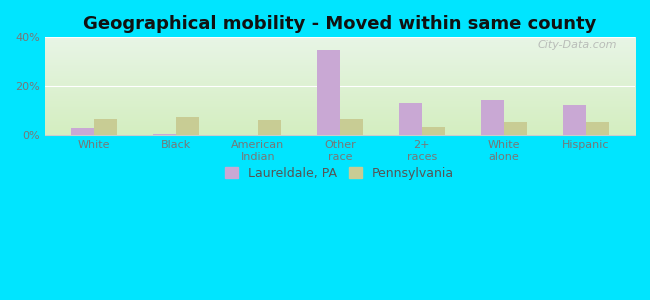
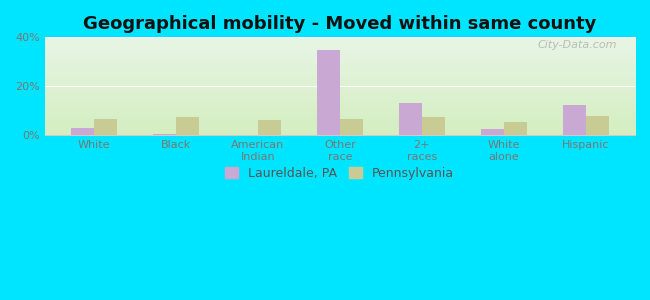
Pennsylvania/2+ races: 3.5% -> 7.5%
Laureldale, PA/White alone: 14.5% -> 2.5%
Pennsylvania/Hispanic: 5.5% -> 8.0%
